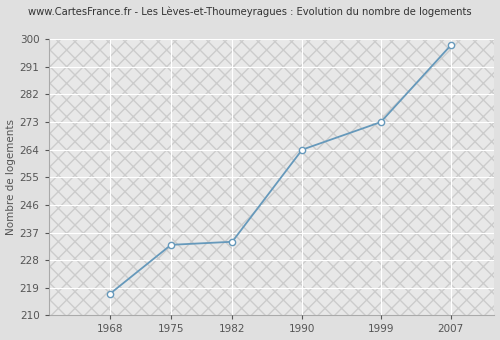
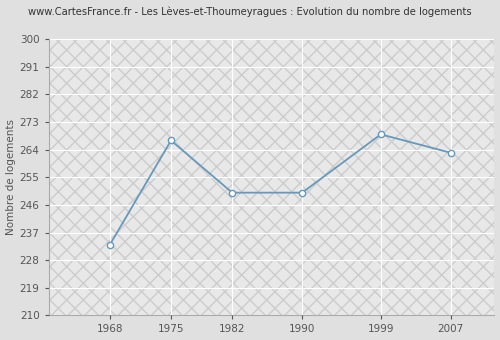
1968: 217 -> 233
1975: 233 -> 267
1982: 234 -> 250
1990: 264 -> 250
1999: 273 -> 269
2007: 298 -> 263
